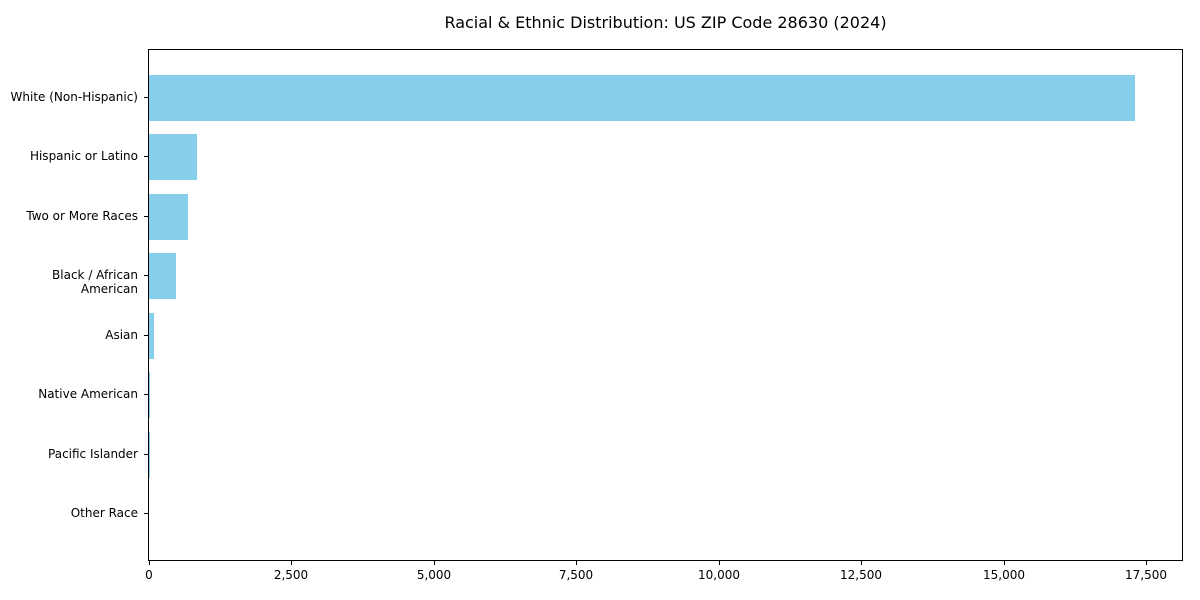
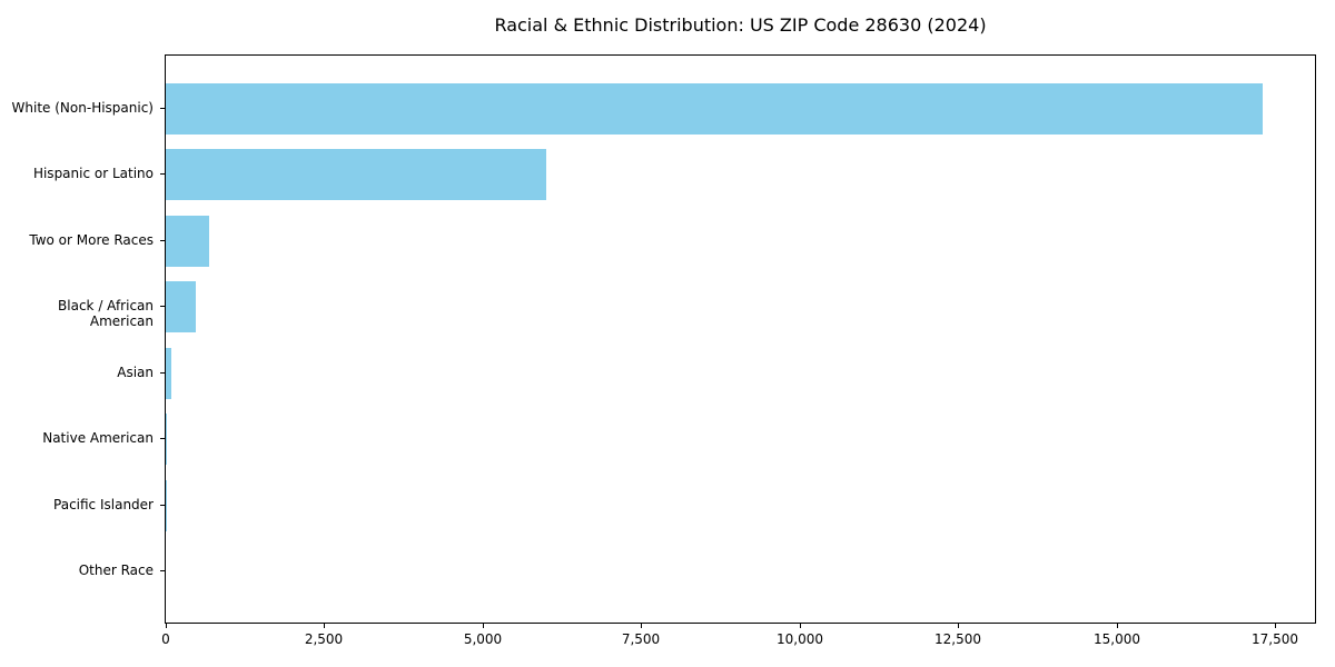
Hispanic or Latino: 800 -> 6000
